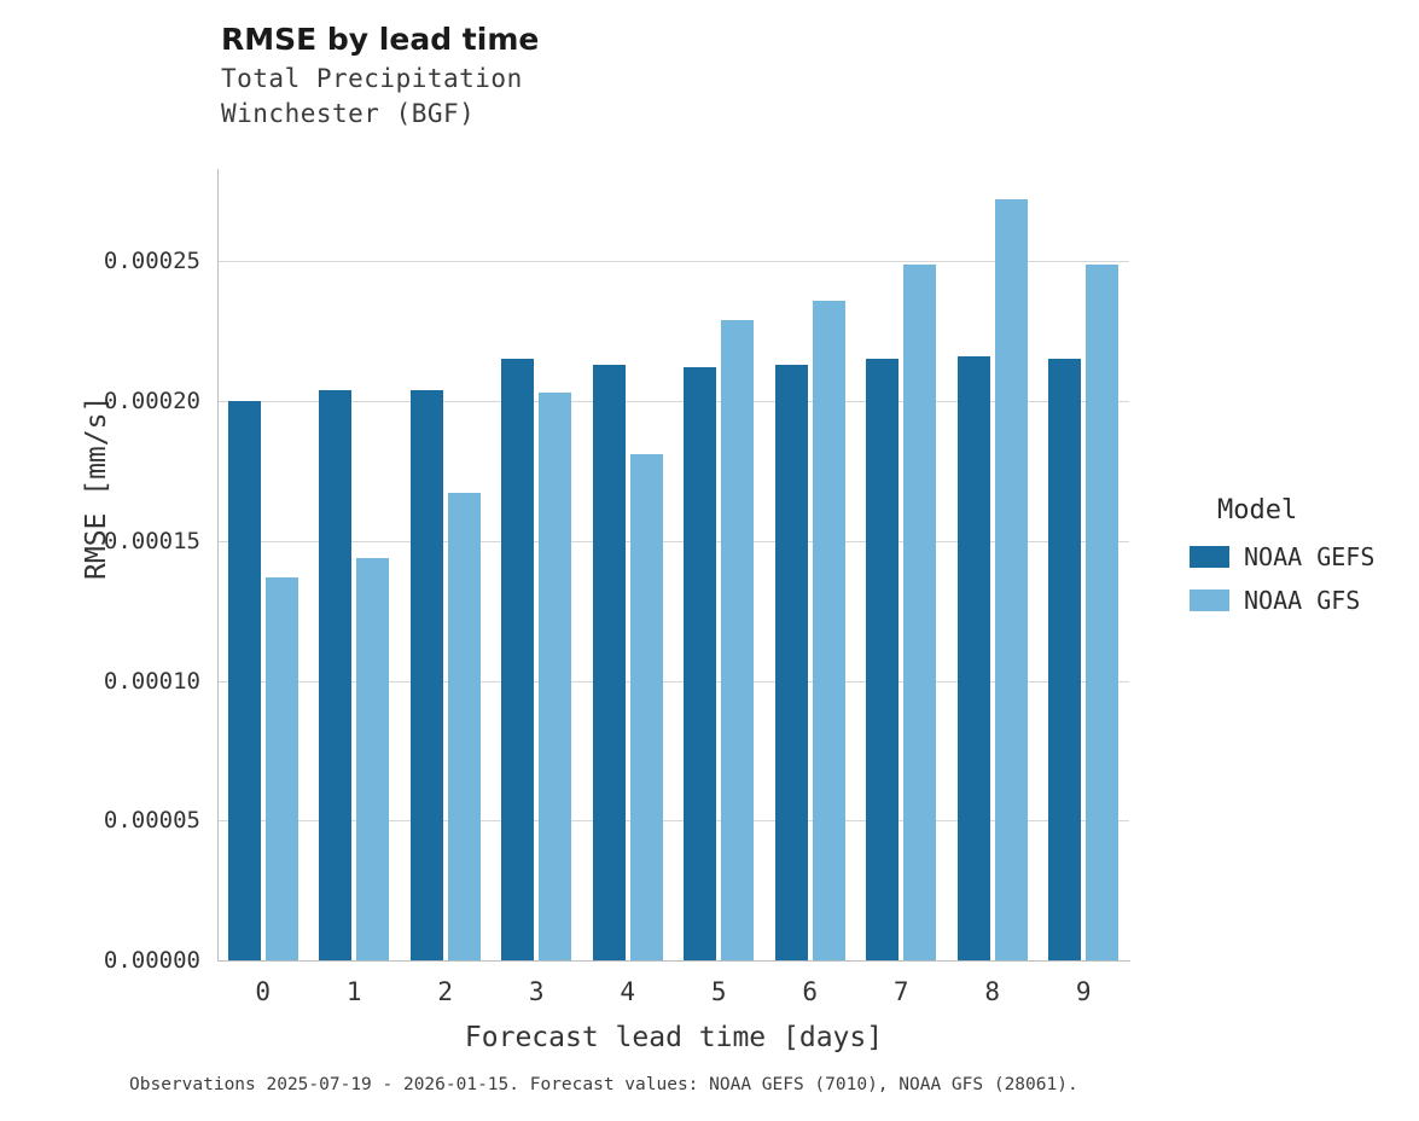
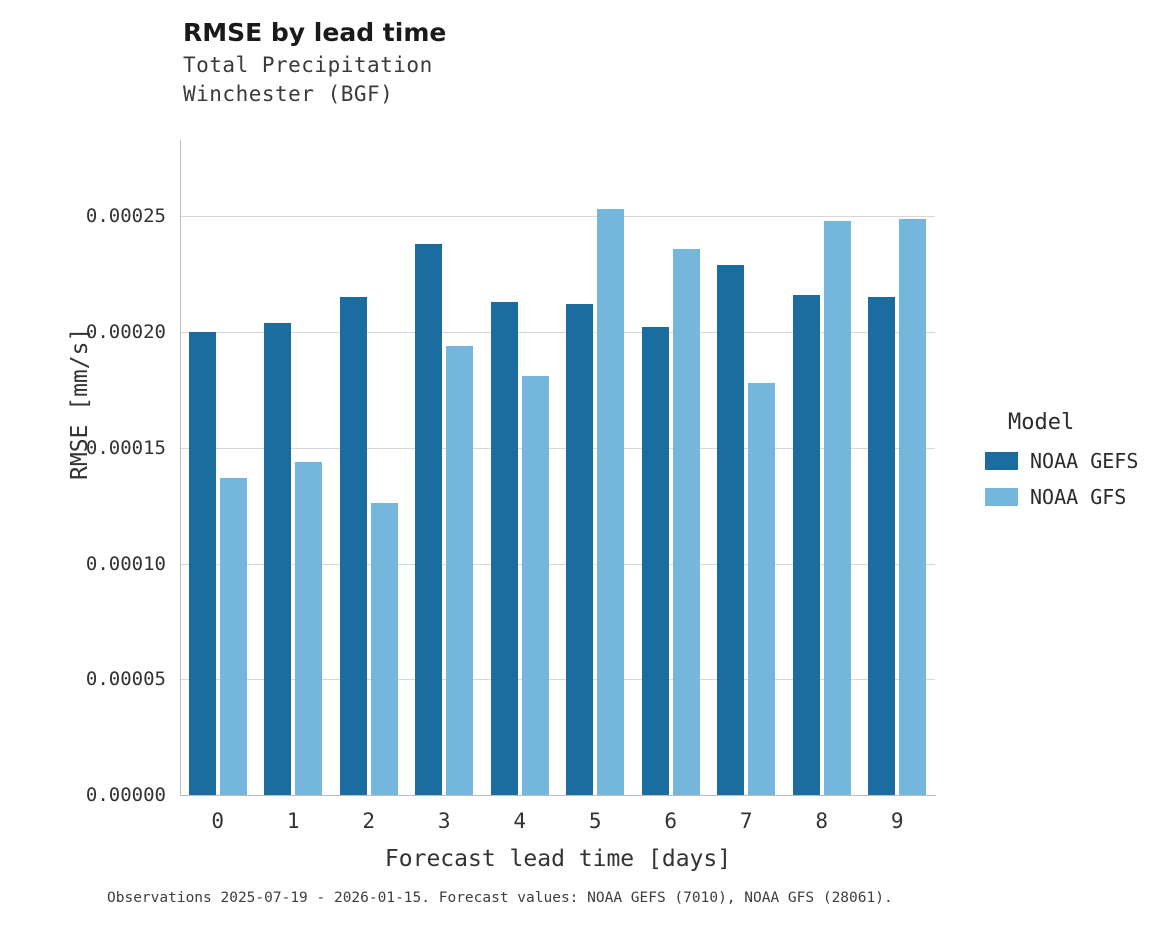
NOAA GEFS/2: 0.000204 -> 0.000215
NOAA GFS/2: 0.000167 -> 0.000126
NOAA GEFS/3: 0.000215 -> 0.000238
NOAA GFS/3: 0.000203 -> 0.000194
NOAA GFS/5: 0.000229 -> 0.000253
NOAA GEFS/6: 0.000213 -> 0.000202
NOAA GEFS/7: 0.000215 -> 0.000229
NOAA GFS/7: 0.000249 -> 0.000178
NOAA GFS/8: 0.000272 -> 0.000248
